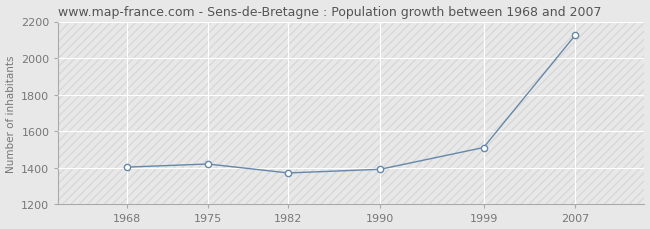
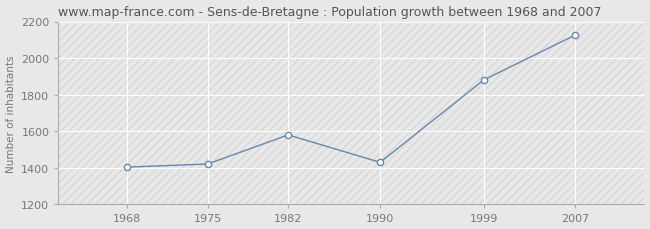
1982: 1370 -> 1580
1990: 1390 -> 1430
1999: 1510 -> 1880
